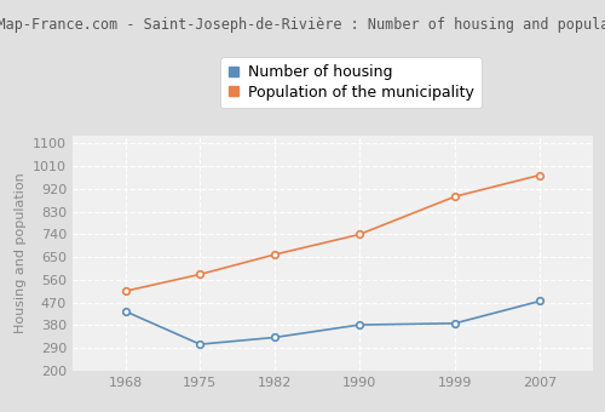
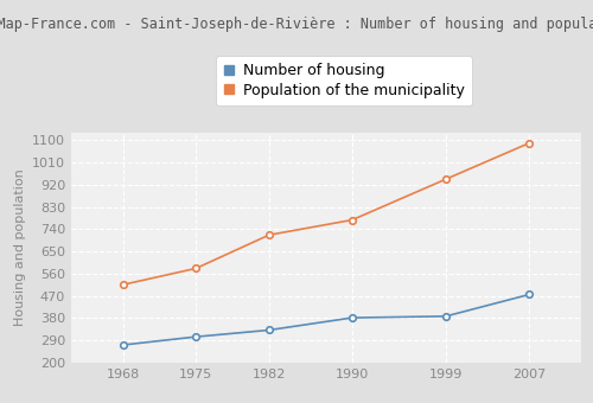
Number of housing/1968: 435 -> 272
Population of the municipality/1982: 660 -> 717
Population of the municipality/1990: 740 -> 778
Population of the municipality/1999: 890 -> 943
Population of the municipality/2007: 975 -> 1089
